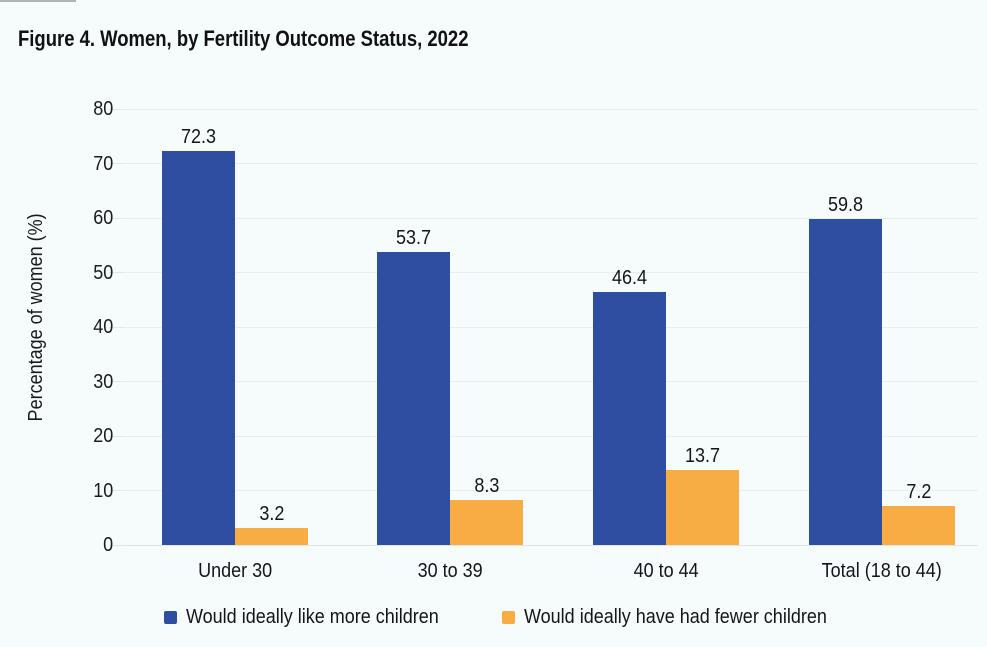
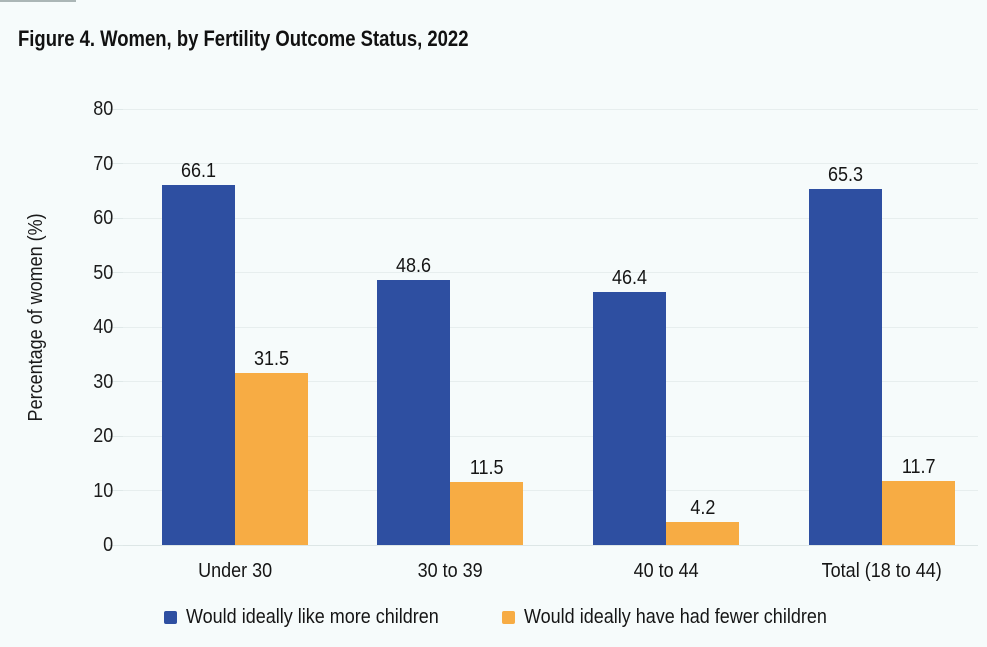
Would ideally like more children/Under 30: 72.3 -> 66.1
Would ideally have had fewer children/Under 30: 3.2 -> 31.5
Would ideally like more children/30 to 39: 53.7 -> 48.6
Would ideally have had fewer children/30 to 39: 8.3 -> 11.5
Would ideally have had fewer children/40 to 44: 13.7 -> 4.2
Would ideally like more children/Total (18 to 44): 59.8 -> 65.3
Would ideally have had fewer children/Total (18 to 44): 7.2 -> 11.7
